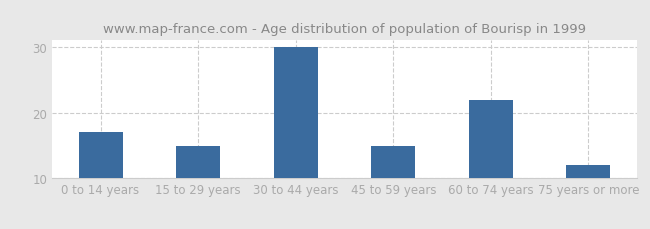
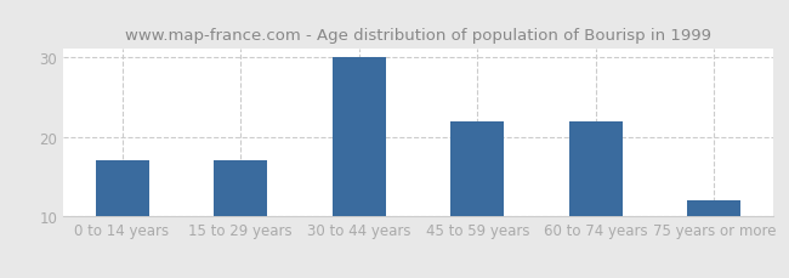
15 to 29 years: 15 -> 17
45 to 59 years: 15 -> 22
